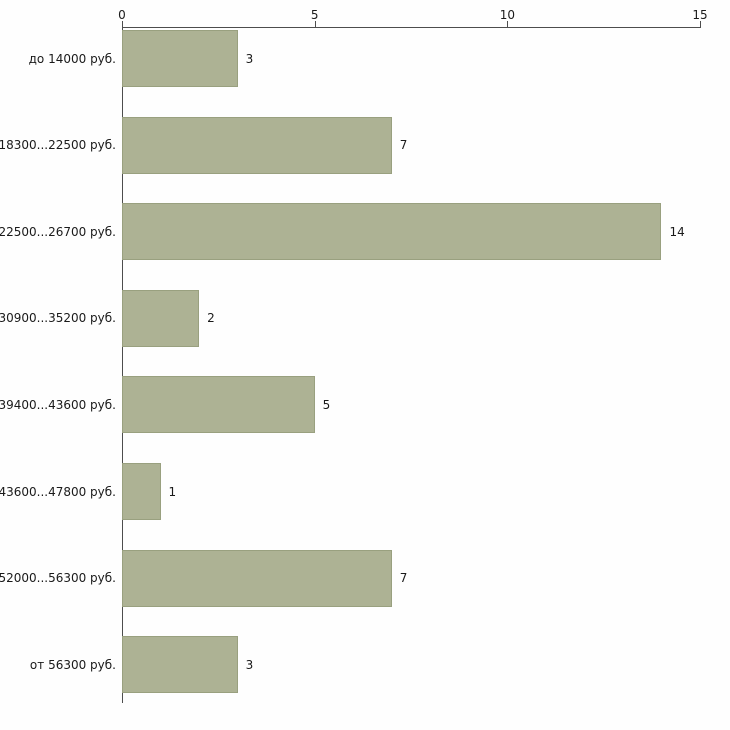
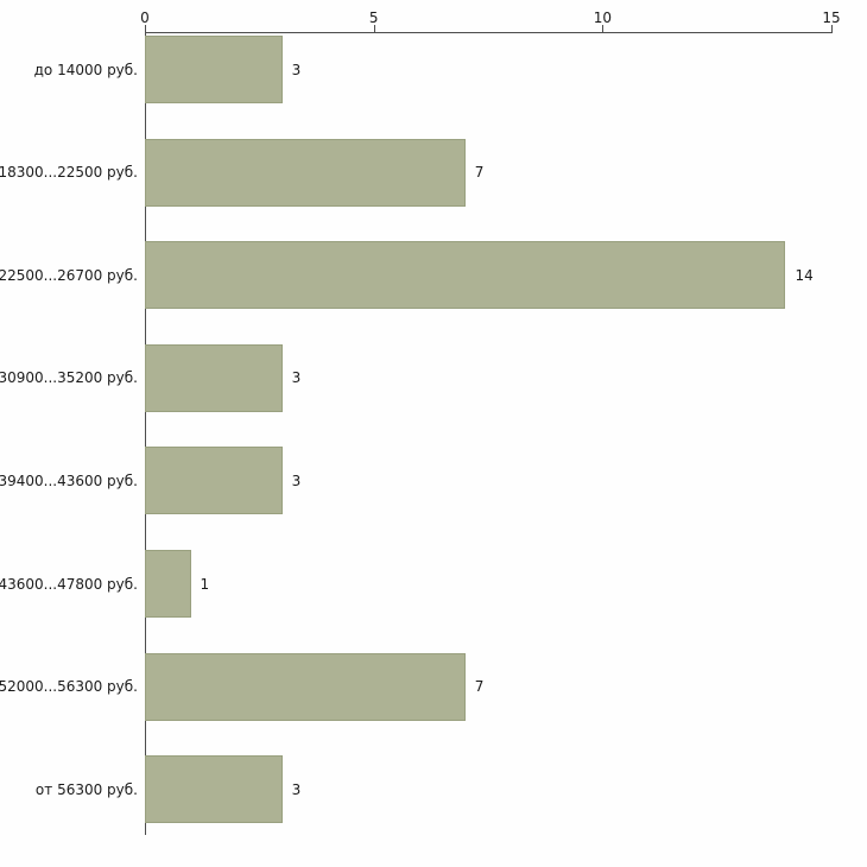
30900...35200 руб.: 2 -> 3
39400...43600 руб.: 5 -> 3
